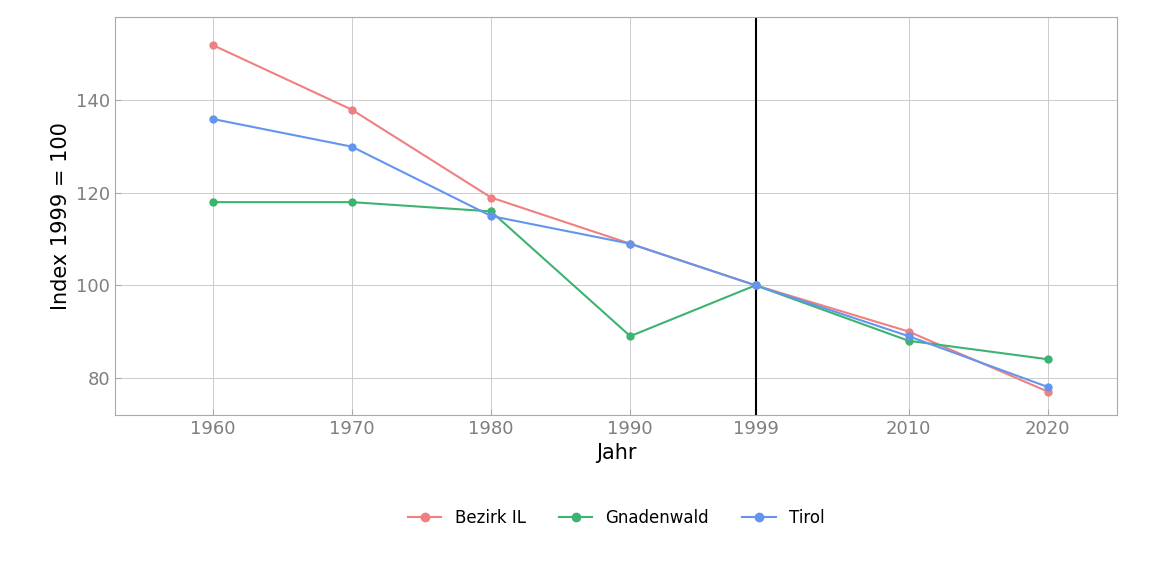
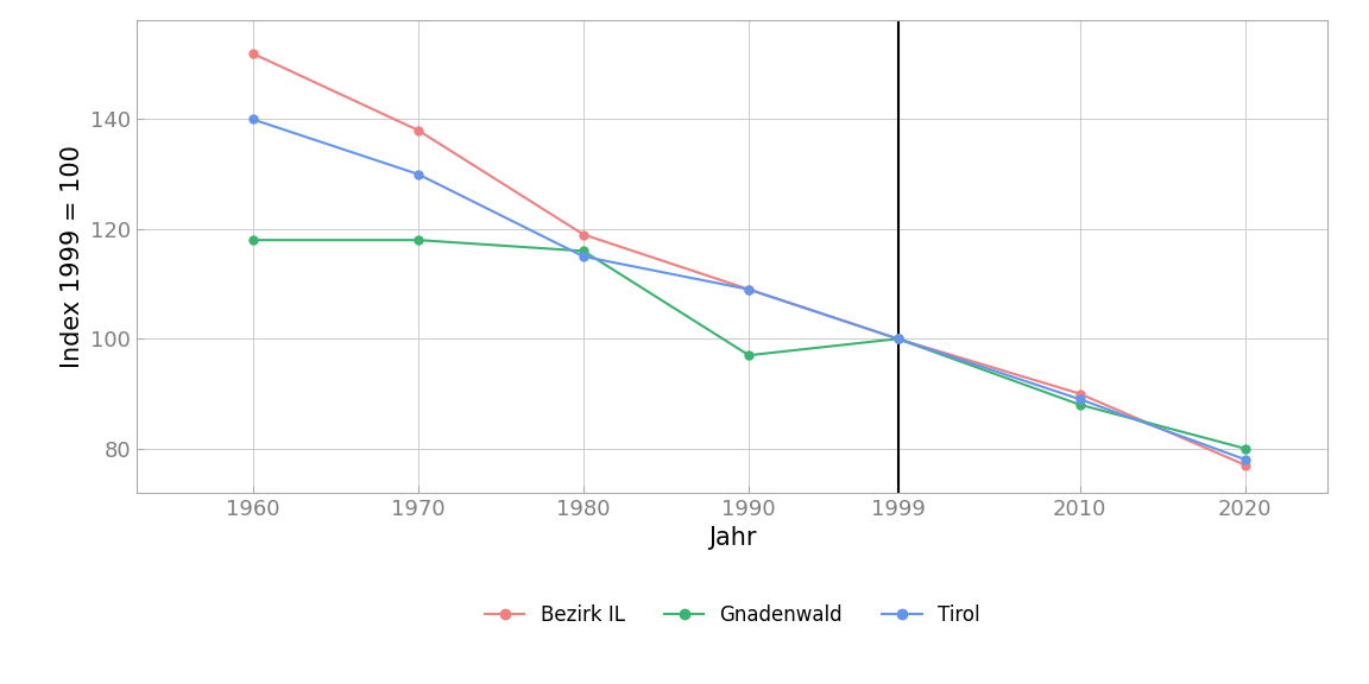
Tirol/1960: 136 -> 140
Gnadenwald/1990: 89 -> 97
Gnadenwald/2020: 84 -> 80
